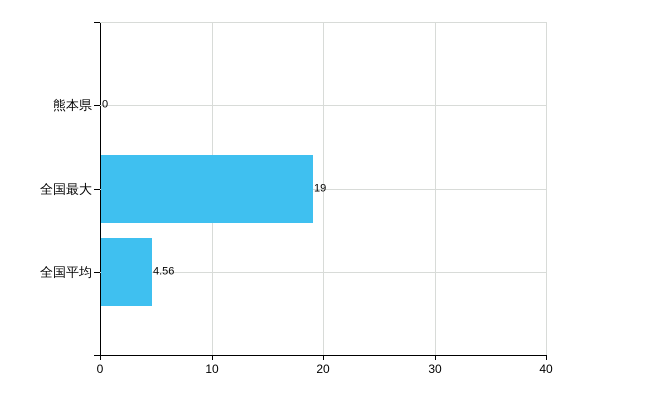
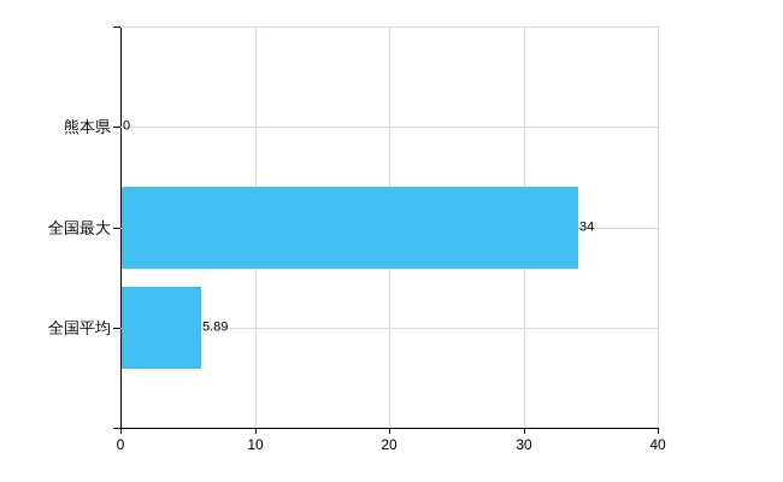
全国最大: 19 -> 34
全国平均: 4.56 -> 5.89
